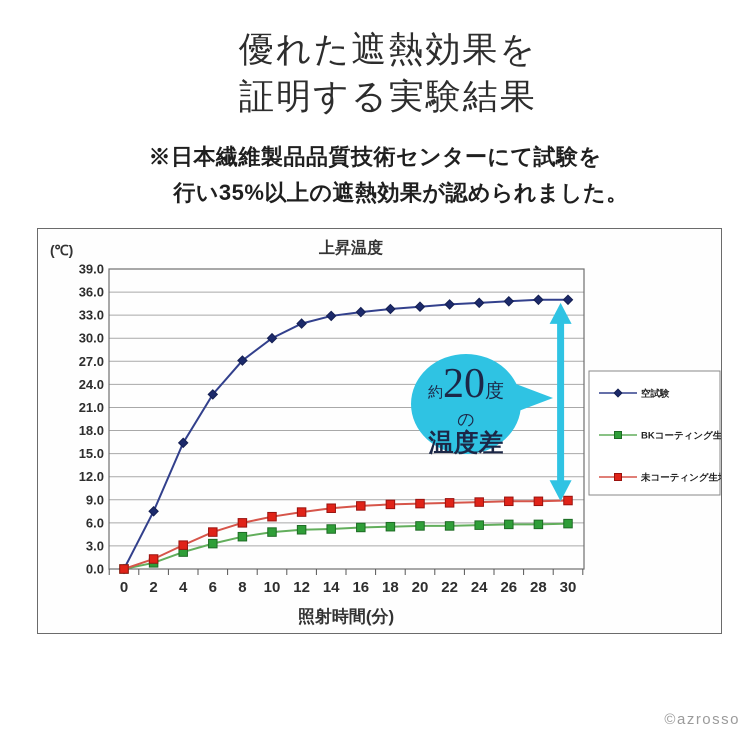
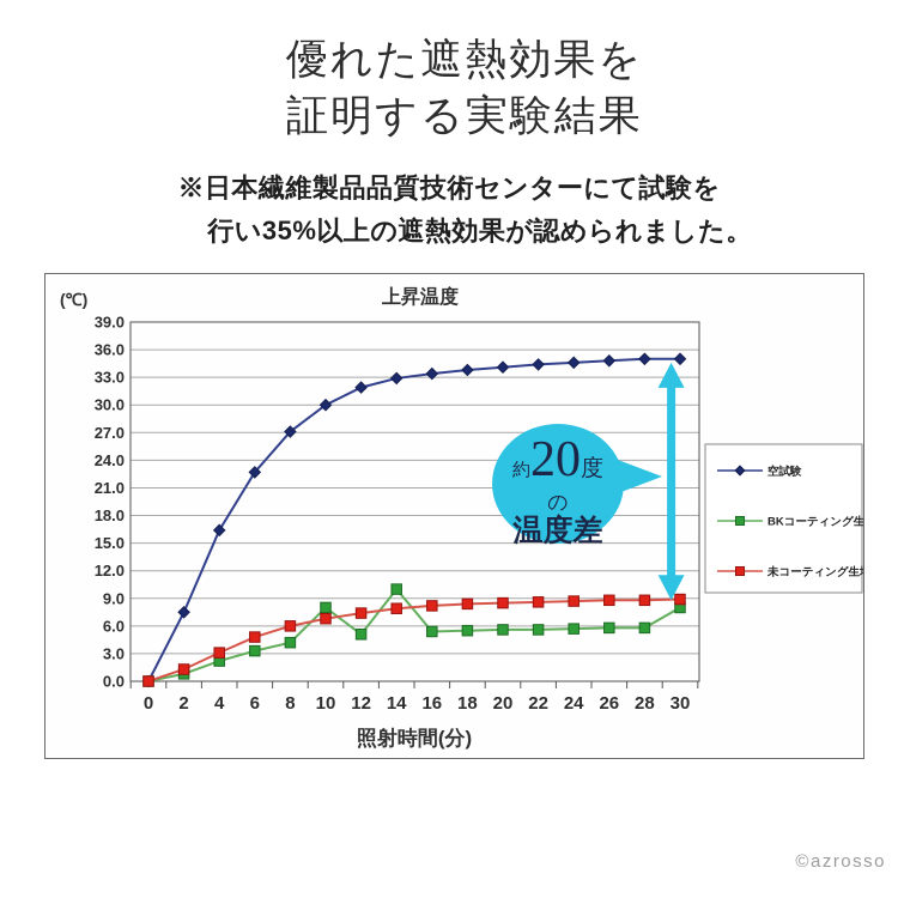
BKコーティング生地/10: 5 -> 8
BKコーティング生地/14: 5 -> 10
BKコーティング生地/30: 6 -> 8
